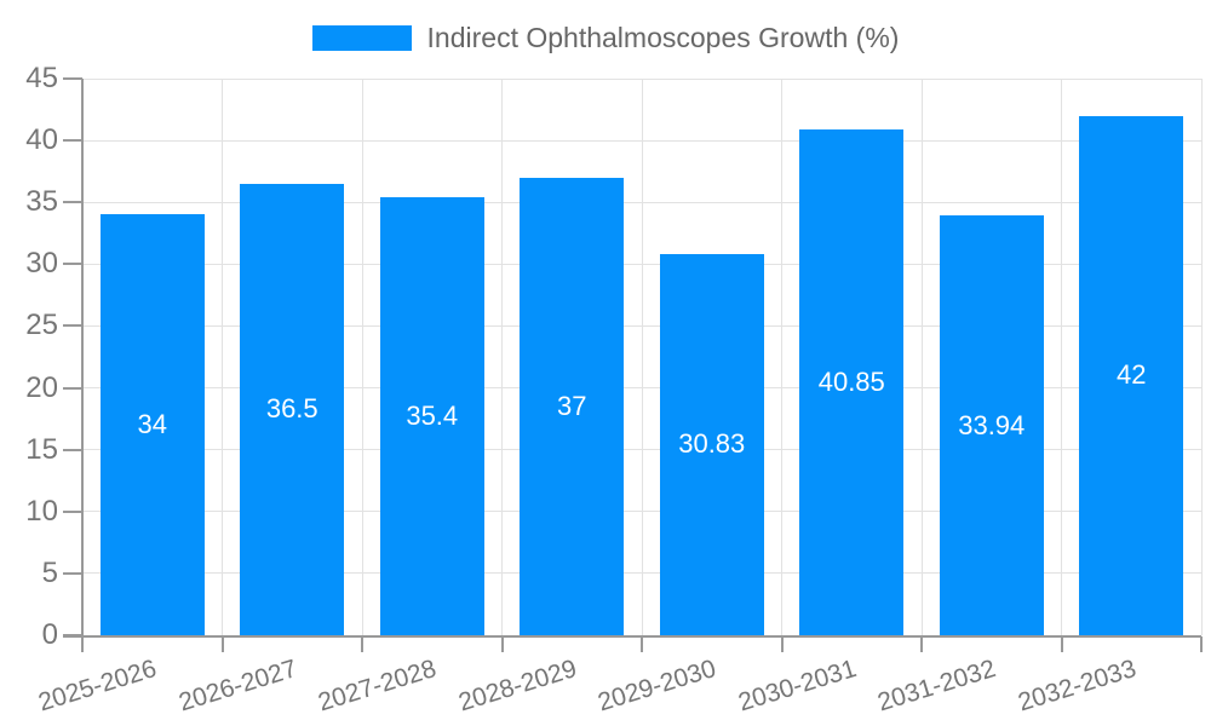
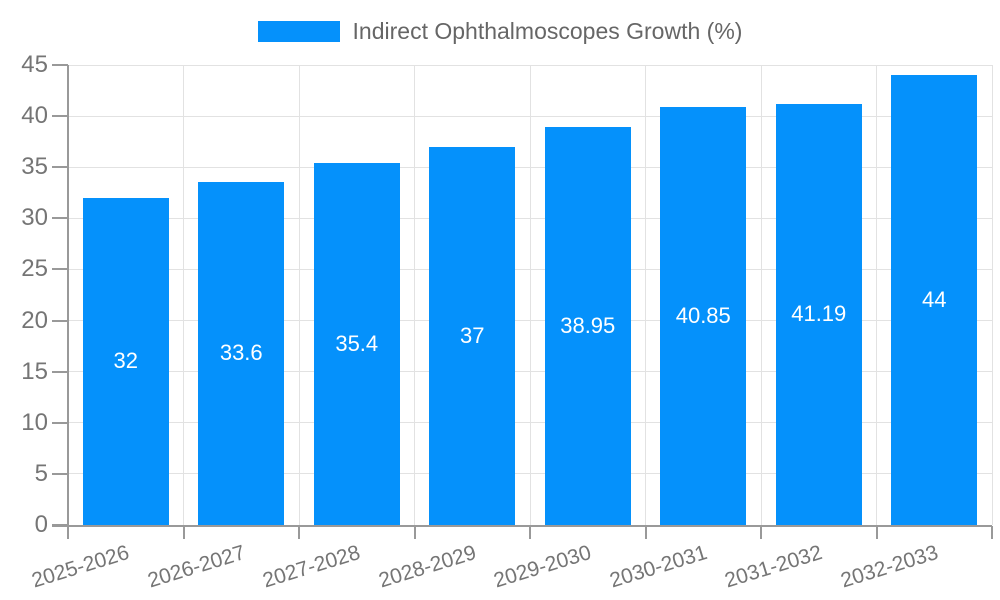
2025-2026: 34 -> 32
2026-2027: 36.5 -> 33.6
2029-2030: 30.83 -> 38.95
2031-2032: 33.94 -> 41.19
2032-2033: 42 -> 44
